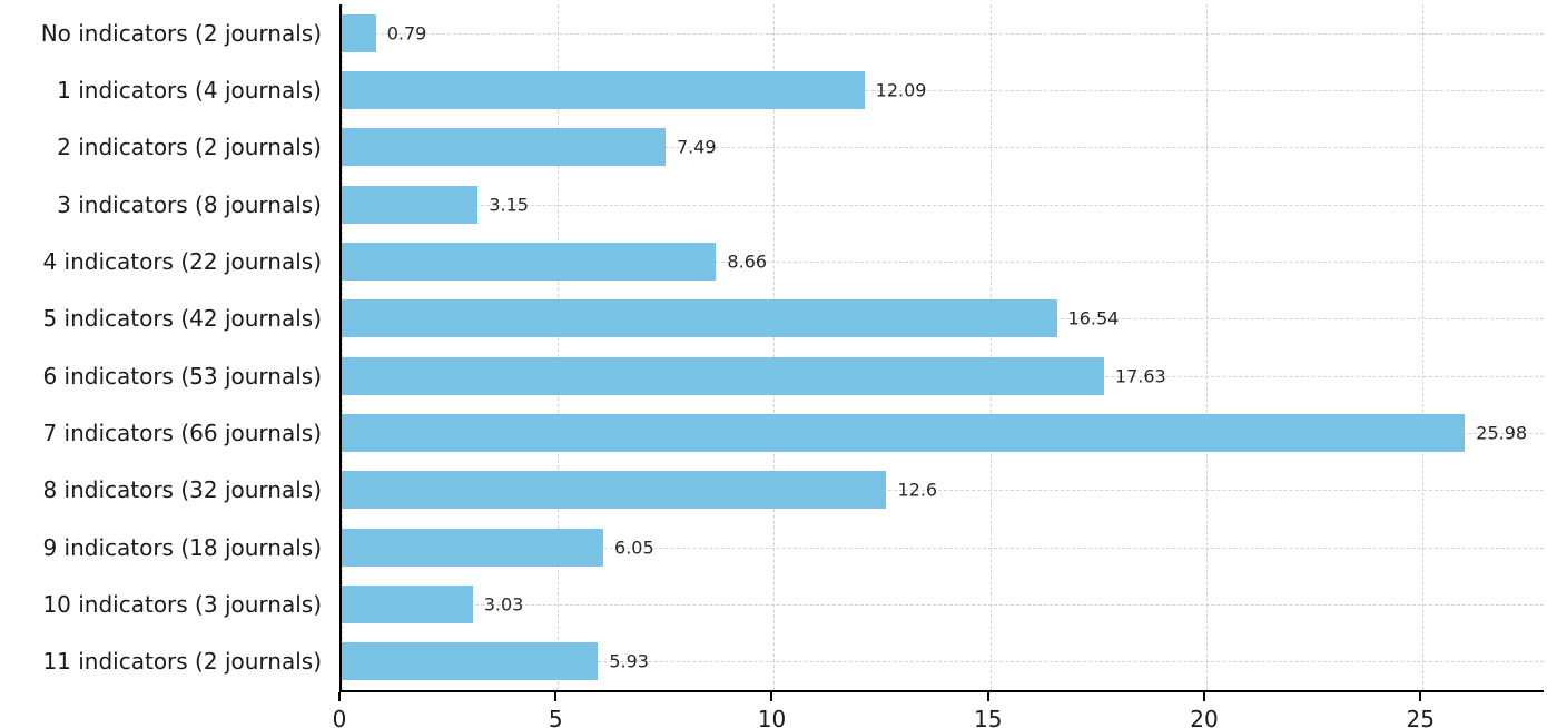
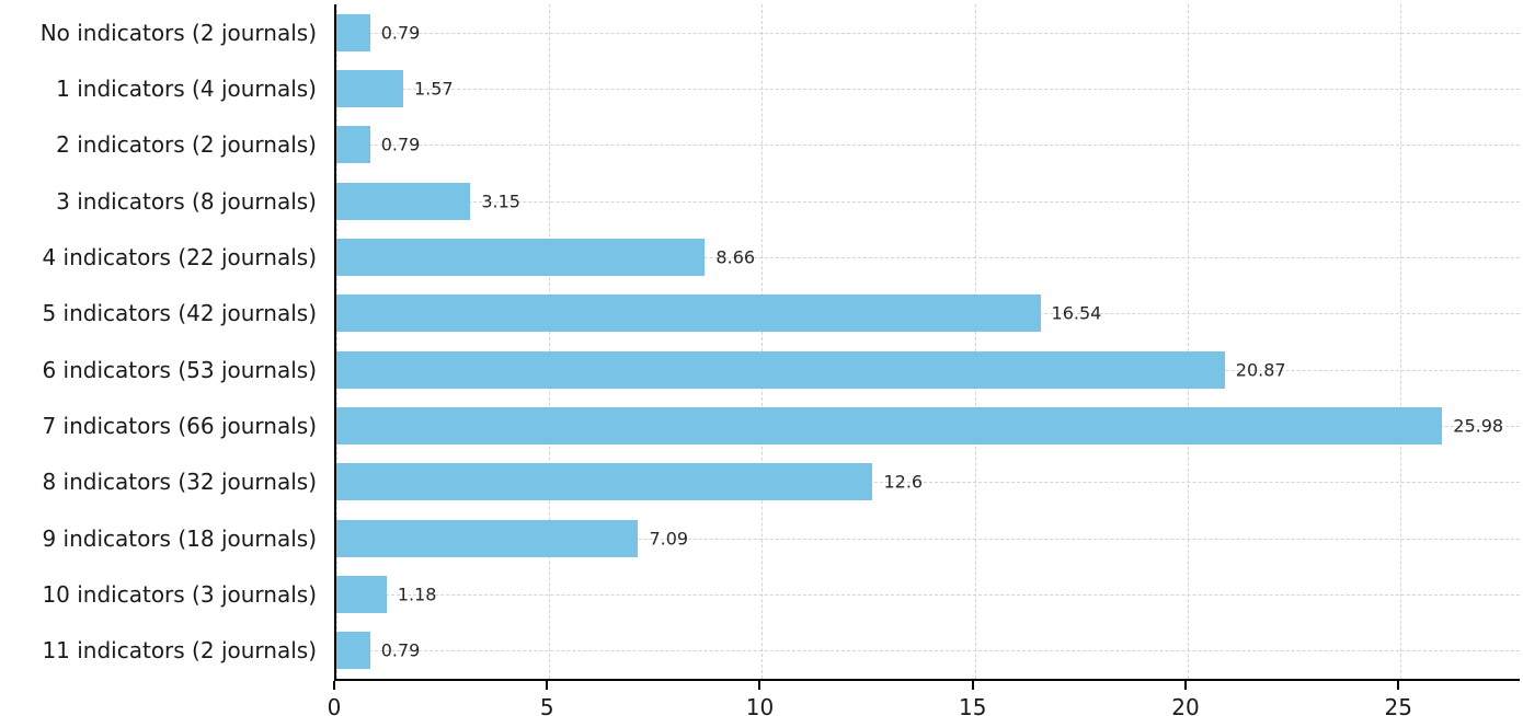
1 indicators (4 journals): 12.09 -> 1.57
2 indicators (2 journals): 7.49 -> 0.79
6 indicators (53 journals): 17.63 -> 20.87
9 indicators (18 journals): 6.05 -> 7.09
10 indicators (3 journals): 3.03 -> 1.18
11 indicators (2 journals): 5.93 -> 0.79
